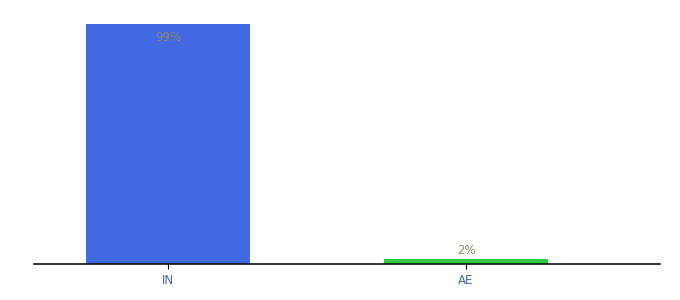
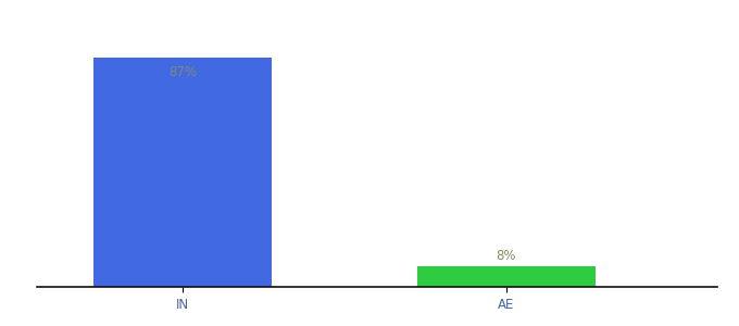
IN: 99% -> 87%
AE: 2% -> 8%
